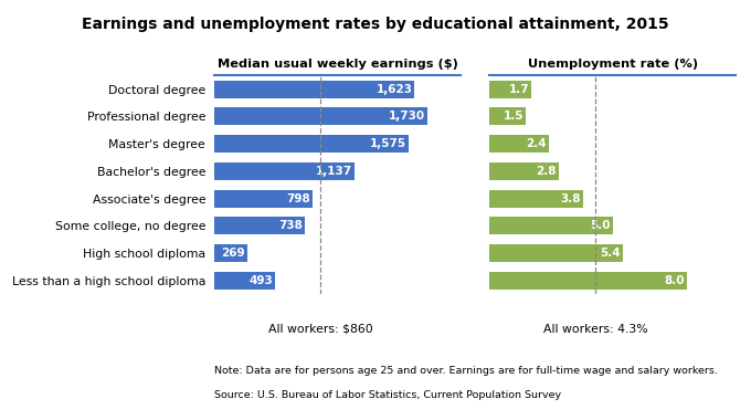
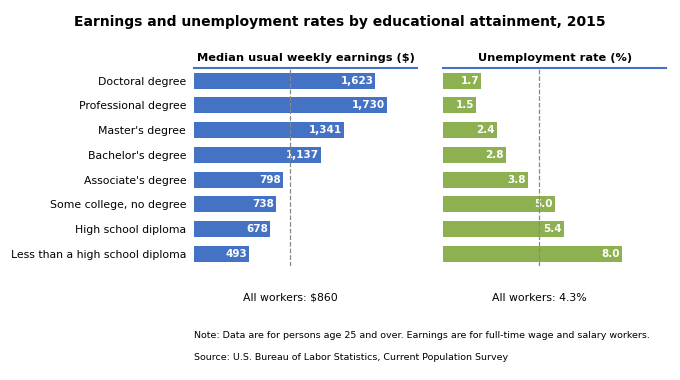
Median usual weekly earnings ($)/Master's degree: 1,575 -> 1,341
Median usual weekly earnings ($)/High school diploma: 269 -> 678
